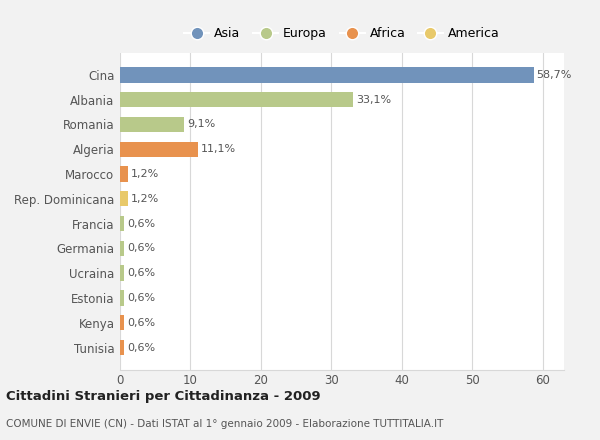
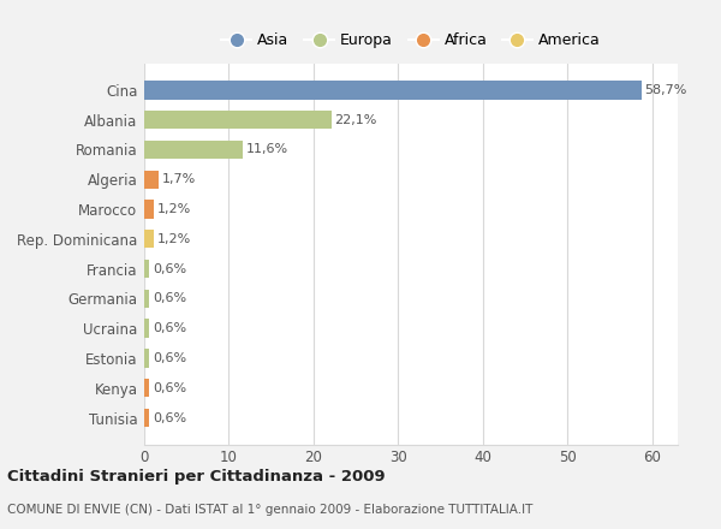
Albania: 33,1% -> 22,1%
Romania: 9,1% -> 11,6%
Algeria: 11,1% -> 1,7%
